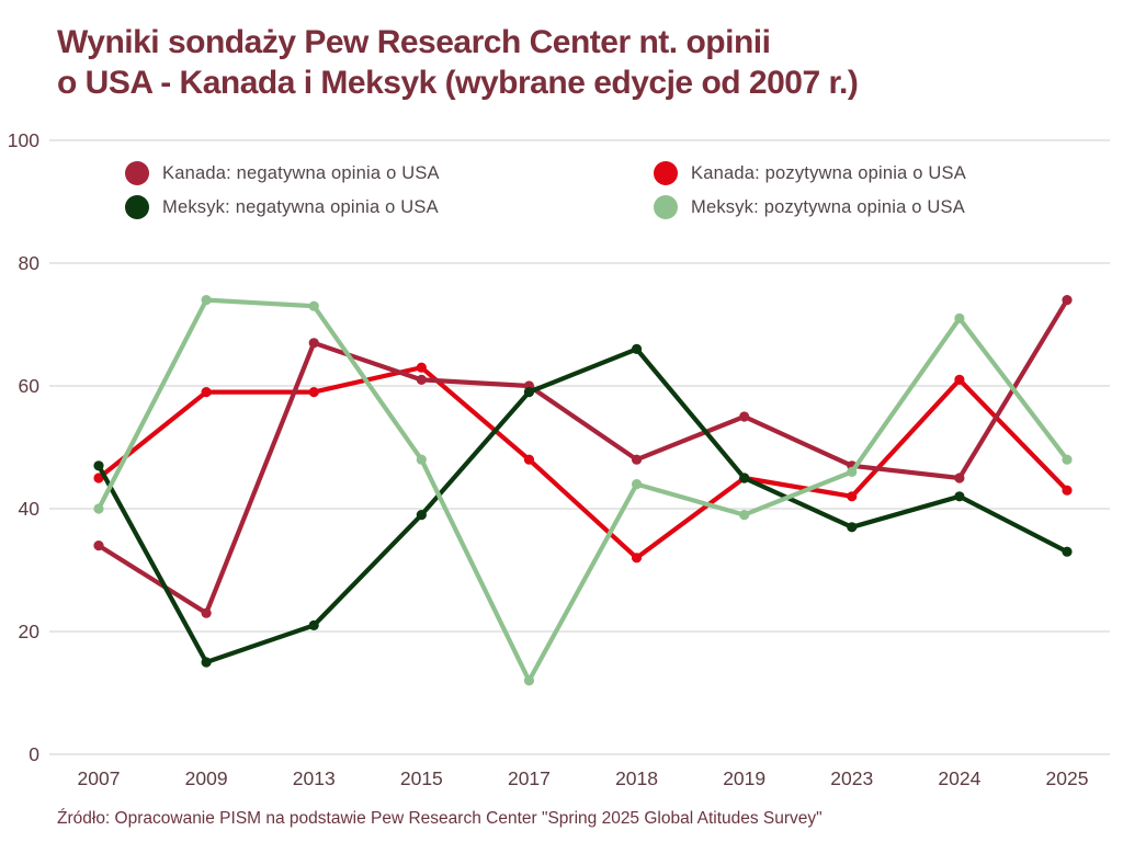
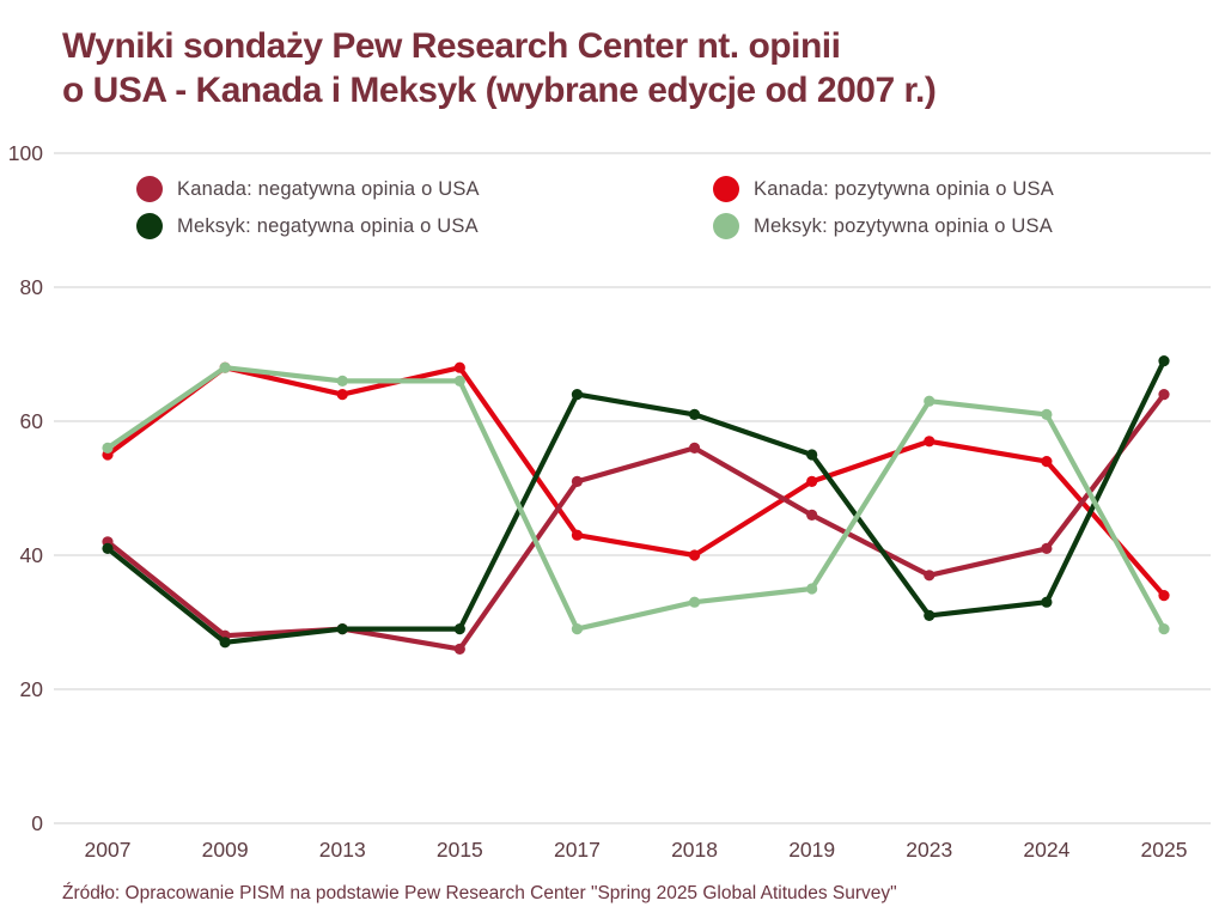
Kanada: negatywna opinia o USA/2007: 34 -> 42
Kanada: pozytywna opinia o USA/2007: 45 -> 55
Meksyk: negatywna opinia o USA/2007: 47 -> 41
Meksyk: pozytywna opinia o USA/2007: 40 -> 56
Kanada: negatywna opinia o USA/2009: 23 -> 28
Kanada: pozytywna opinia o USA/2009: 59 -> 68
Meksyk: negatywna opinia o USA/2009: 15 -> 27
Meksyk: pozytywna opinia o USA/2009: 74 -> 68
Kanada: negatywna opinia o USA/2013: 67 -> 29
Kanada: pozytywna opinia o USA/2013: 59 -> 64
Meksyk: negatywna opinia o USA/2013: 21 -> 29
Meksyk: pozytywna opinia o USA/2013: 73 -> 66
Kanada: negatywna opinia o USA/2015: 61 -> 26
Kanada: pozytywna opinia o USA/2015: 63 -> 68
Meksyk: negatywna opinia o USA/2015: 39 -> 29
Meksyk: pozytywna opinia o USA/2015: 48 -> 66
Kanada: negatywna opinia o USA/2017: 60 -> 51
Kanada: pozytywna opinia o USA/2017: 48 -> 43
Meksyk: negatywna opinia o USA/2017: 59 -> 64
Meksyk: pozytywna opinia o USA/2017: 12 -> 29
Kanada: negatywna opinia o USA/2018: 48 -> 56
Kanada: pozytywna opinia o USA/2018: 32 -> 40
Meksyk: negatywna opinia o USA/2018: 66 -> 61
Meksyk: pozytywna opinia o USA/2018: 44 -> 33
Kanada: negatywna opinia o USA/2019: 55 -> 46
Kanada: pozytywna opinia o USA/2019: 45 -> 51
Meksyk: negatywna opinia o USA/2019: 45 -> 55
Meksyk: pozytywna opinia o USA/2019: 39 -> 35
Kanada: negatywna opinia o USA/2023: 47 -> 37
Kanada: pozytywna opinia o USA/2023: 42 -> 57
Meksyk: negatywna opinia o USA/2023: 37 -> 31
Meksyk: pozytywna opinia o USA/2023: 46 -> 63
Kanada: negatywna opinia o USA/2024: 45 -> 41
Kanada: pozytywna opinia o USA/2024: 61 -> 54
Meksyk: negatywna opinia o USA/2024: 42 -> 33
Meksyk: pozytywna opinia o USA/2024: 71 -> 61
Kanada: negatywna opinia o USA/2025: 74 -> 64
Kanada: pozytywna opinia o USA/2025: 43 -> 34
Meksyk: negatywna opinia o USA/2025: 33 -> 69
Meksyk: pozytywna opinia o USA/2025: 48 -> 29
